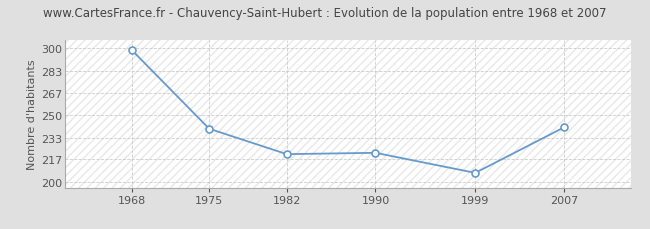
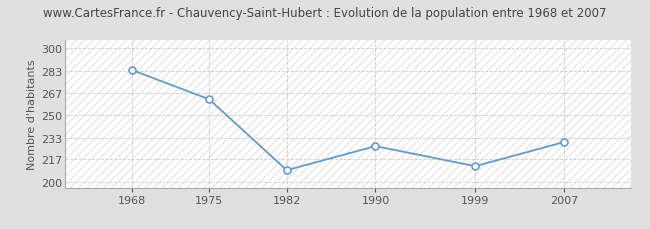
1968: 299 -> 284
1975: 240 -> 262
1982: 221 -> 209
1990: 222 -> 227
1999: 207 -> 212
2007: 241 -> 230
